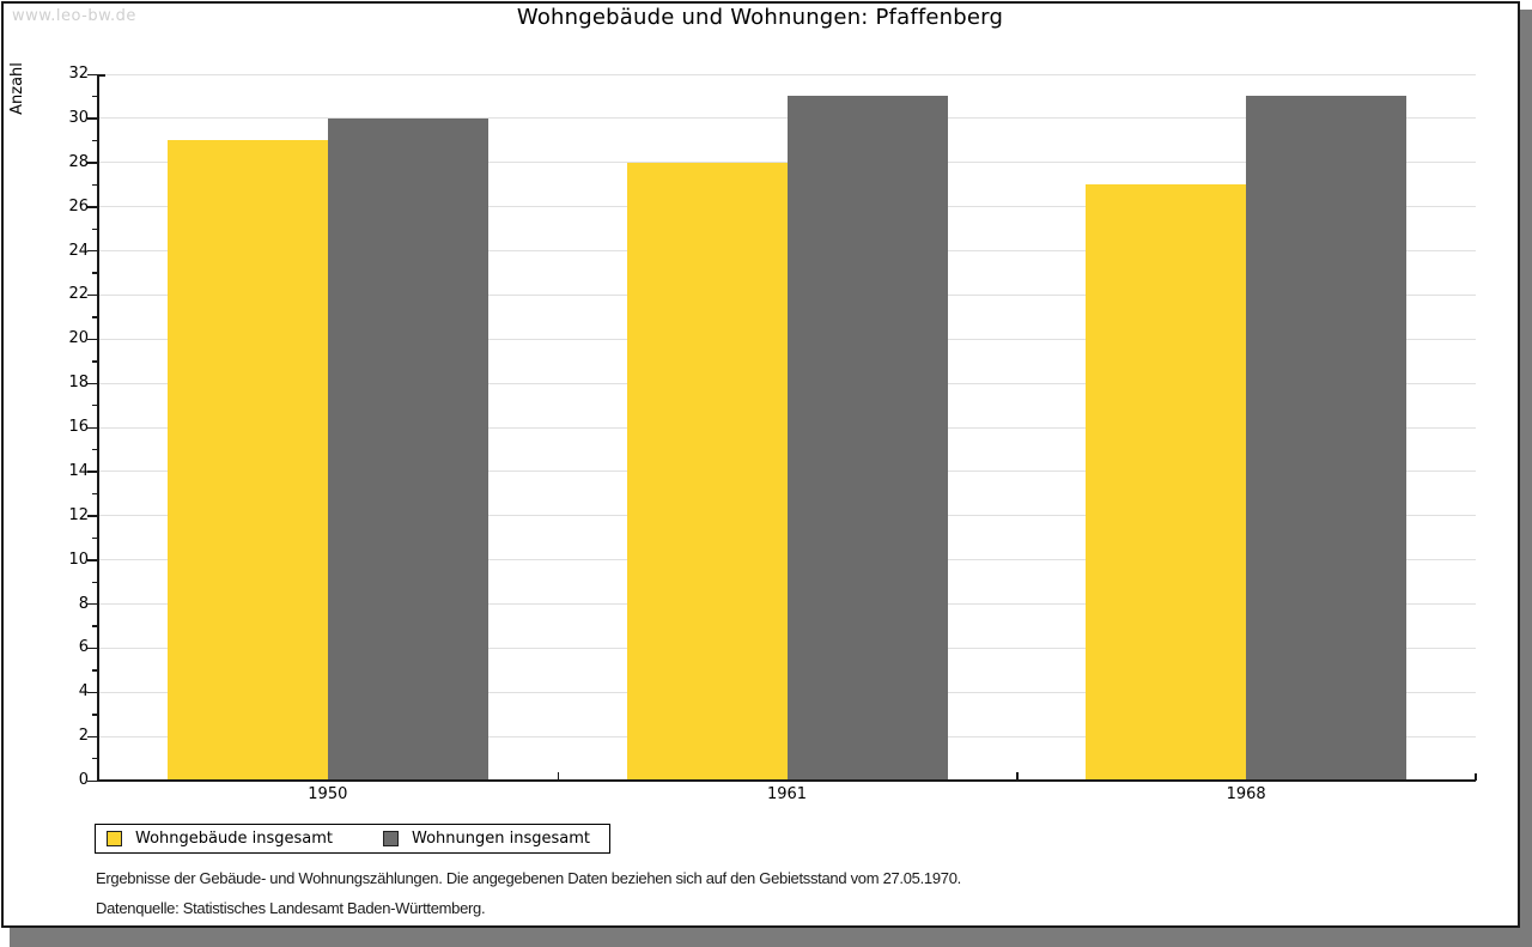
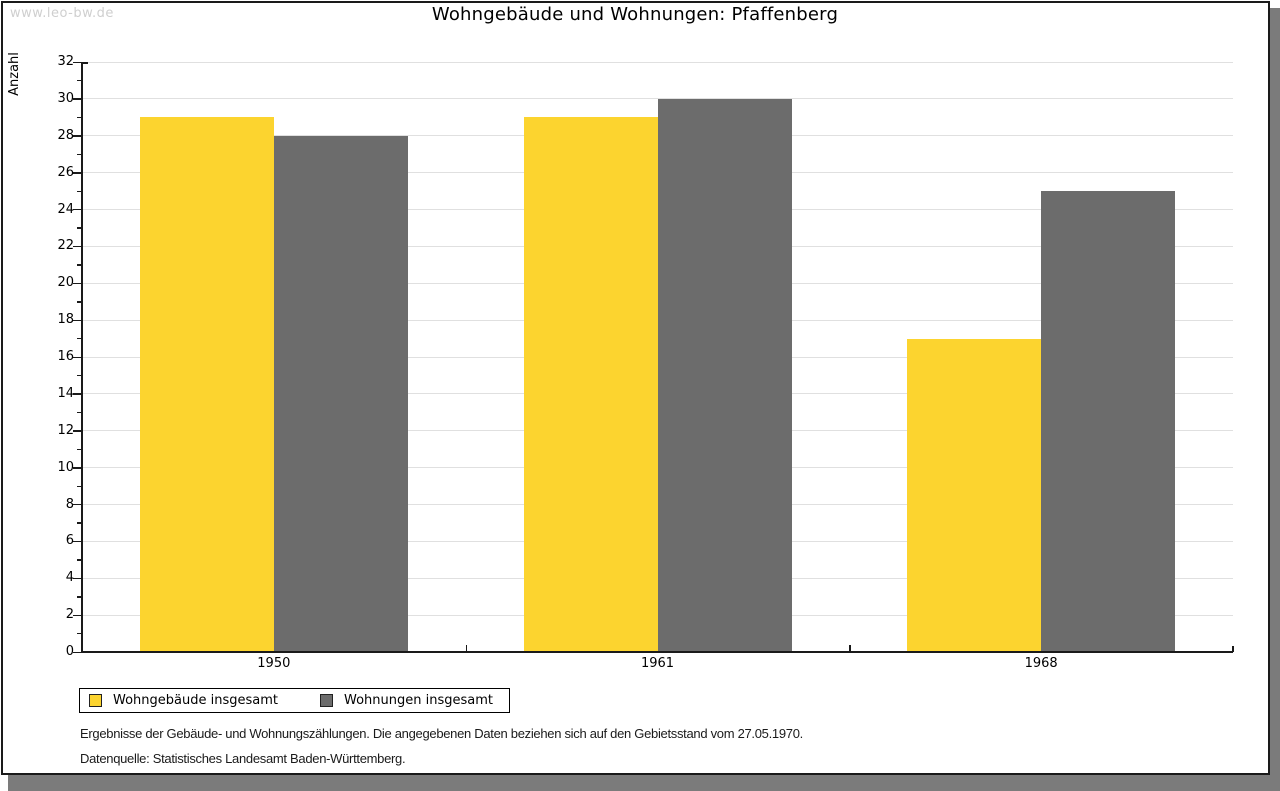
Wohnungen insgesamt/1950: 30 -> 28
Wohngebäude insgesamt/1961: 28 -> 29
Wohnungen insgesamt/1961: 31 -> 30
Wohngebäude insgesamt/1968: 27 -> 17
Wohnungen insgesamt/1968: 31 -> 25
